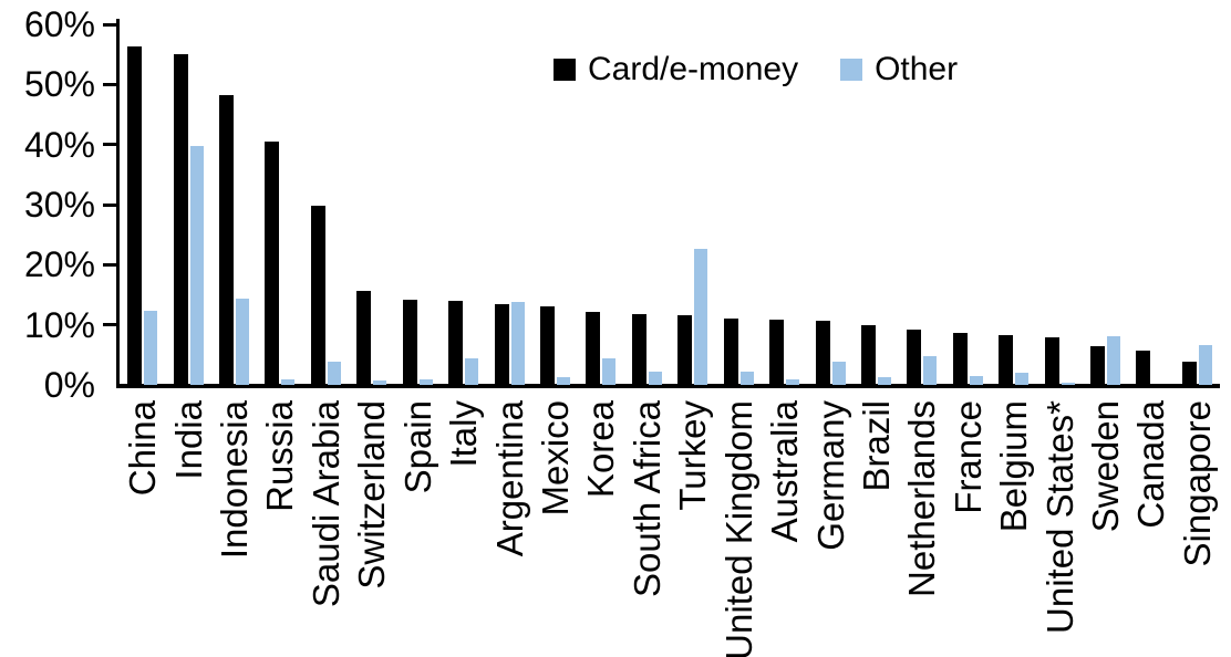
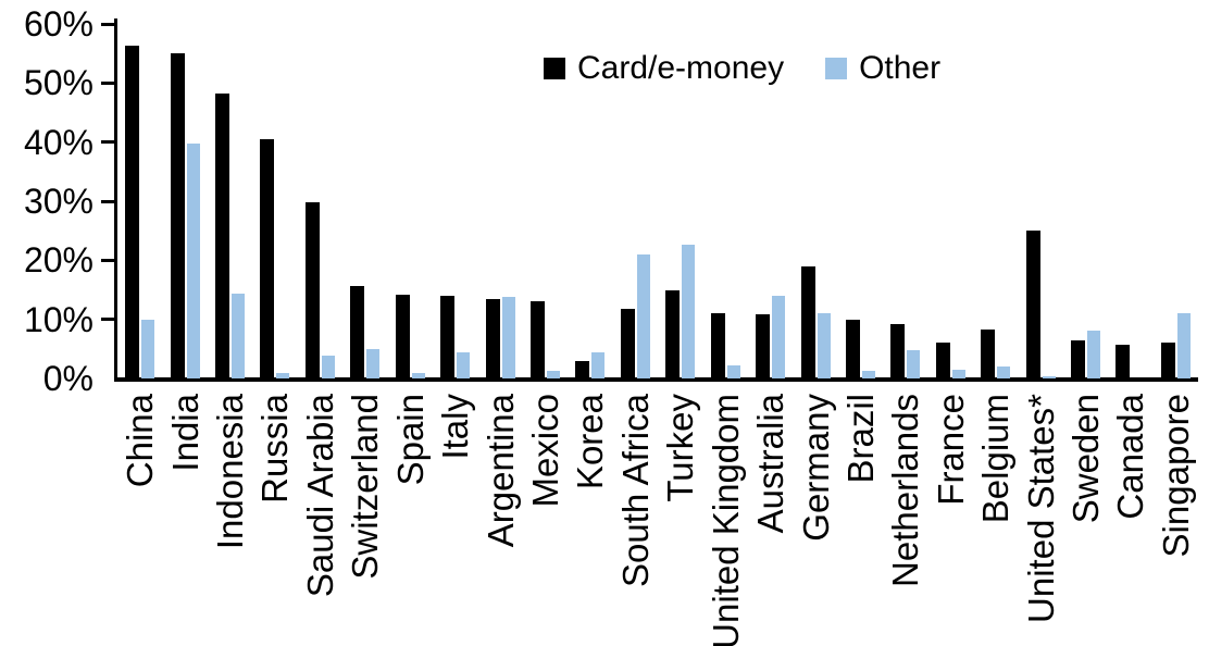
Other/China: 12% -> 10%
Other/Switzerland: 1% -> 5%
Card/e-money/Korea: 12% -> 3%
Other/South Africa: 2% -> 21%
Card/e-money/Turkey: 12% -> 15%
Other/Australia: 1% -> 14%
Card/e-money/Germany: 11% -> 19%
Other/Germany: 4% -> 11%
Card/e-money/France: 9% -> 6%
Card/e-money/United States*: 8% -> 25%
Card/e-money/Singapore: 4% -> 6%
Other/Singapore: 7% -> 11%
